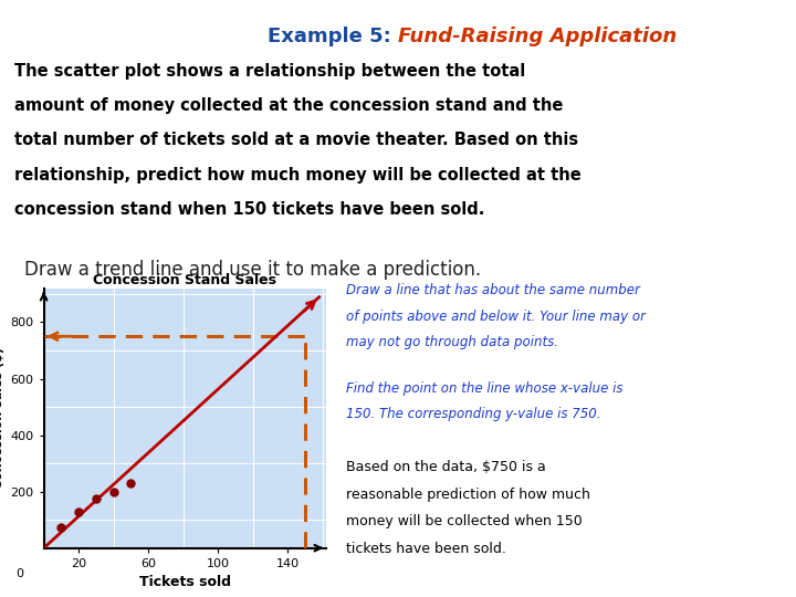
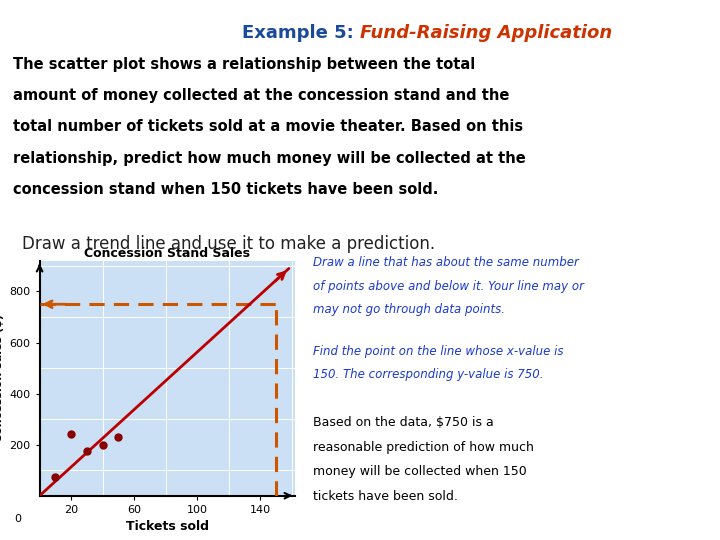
20: 130 -> 240
